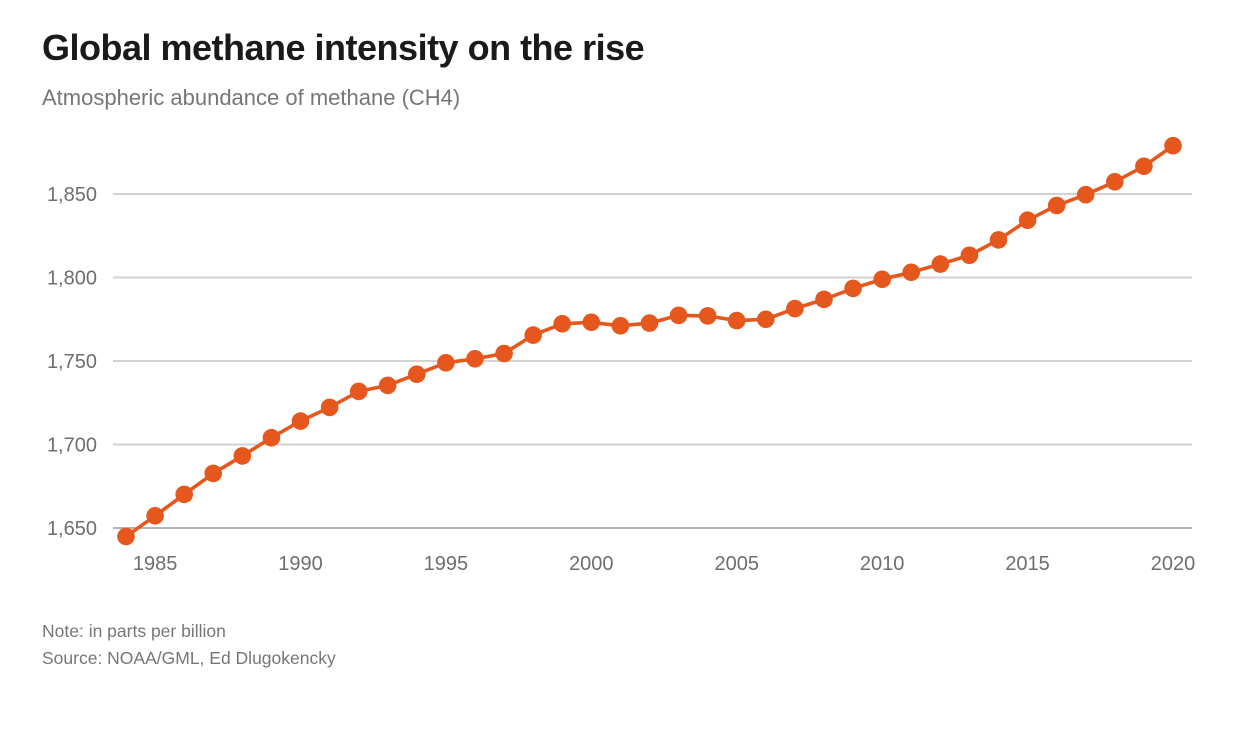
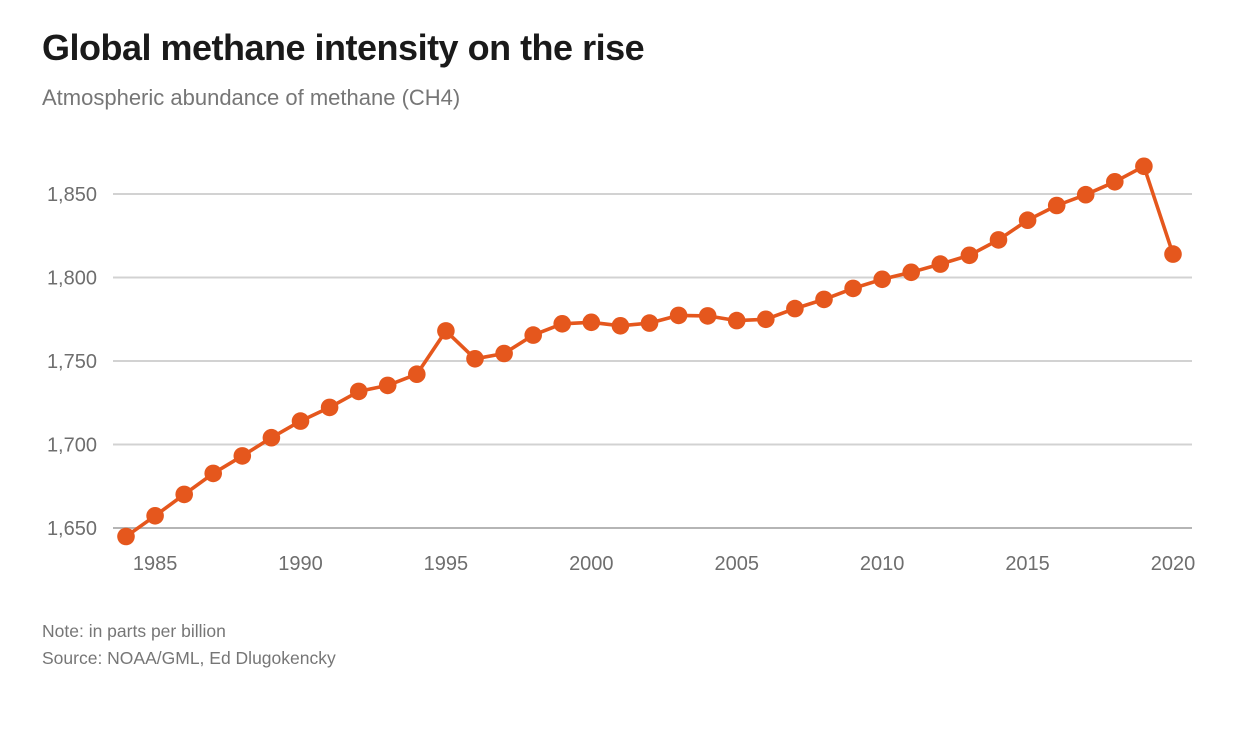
1995: 1749 -> 1768
2020: 1879 -> 1814
